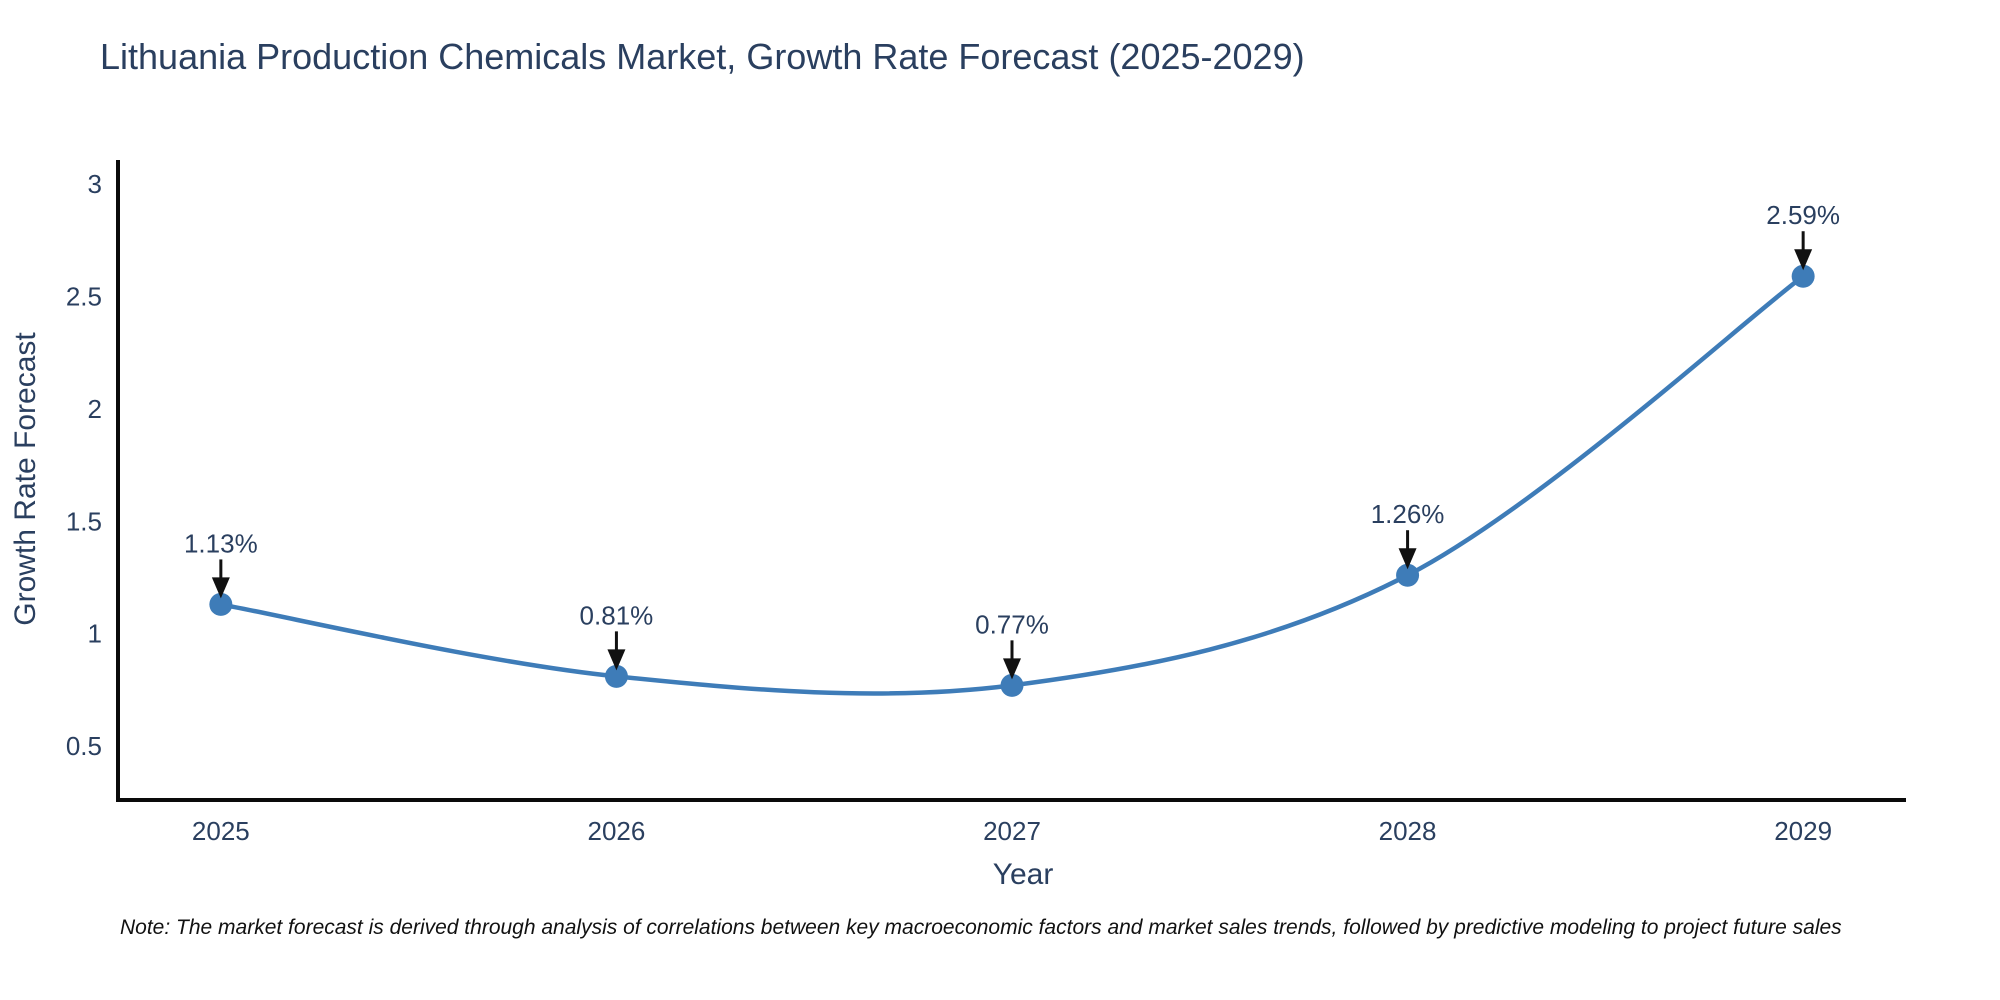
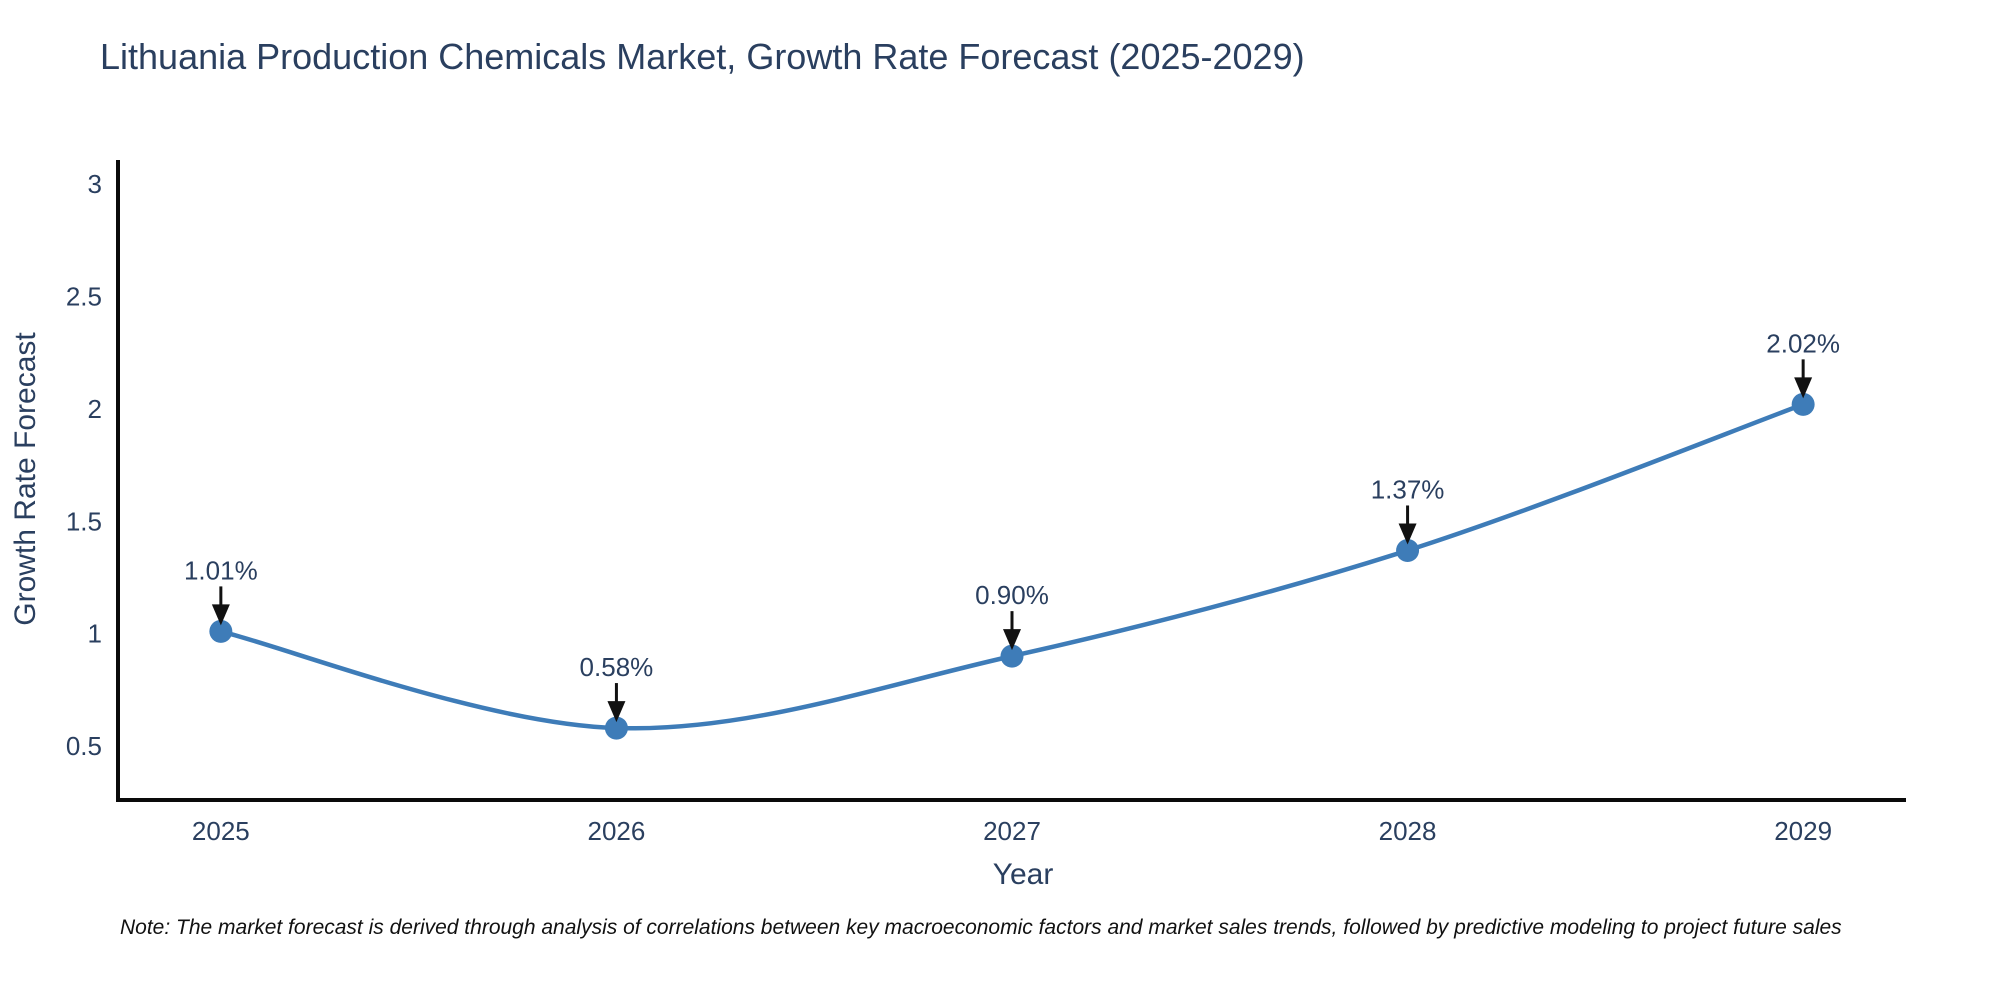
2025: 1.13% -> 1.01%
2026: 0.81% -> 0.58%
2027: 0.77% -> 0.90%
2028: 1.26% -> 1.37%
2029: 2.59% -> 2.02%
